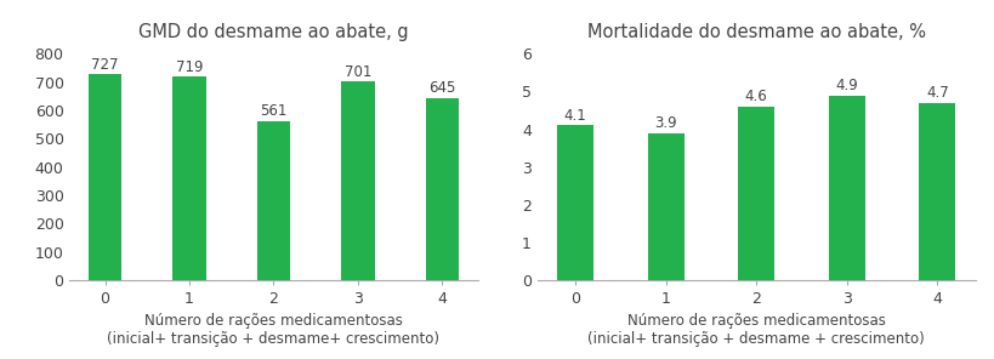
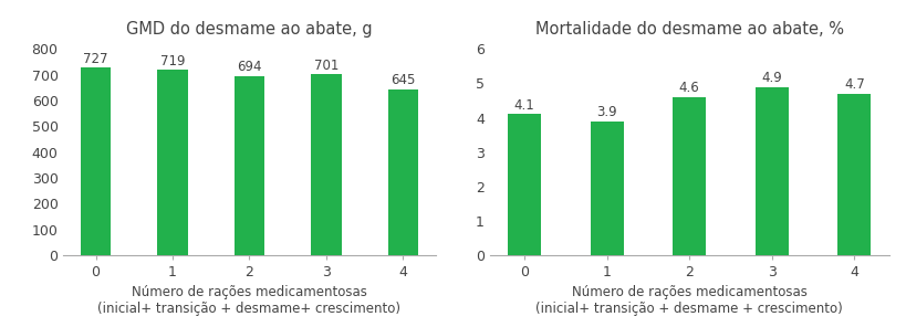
GMD do desmame ao abate, g/2: 561 -> 694
